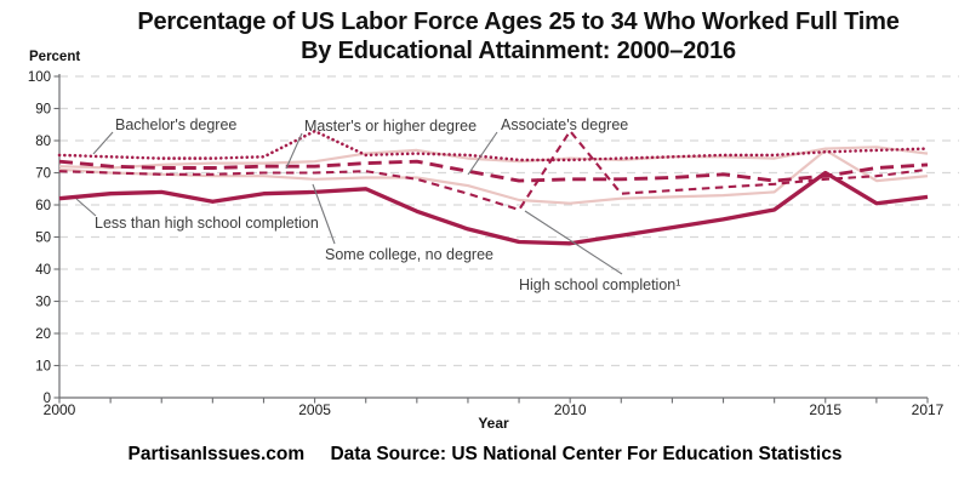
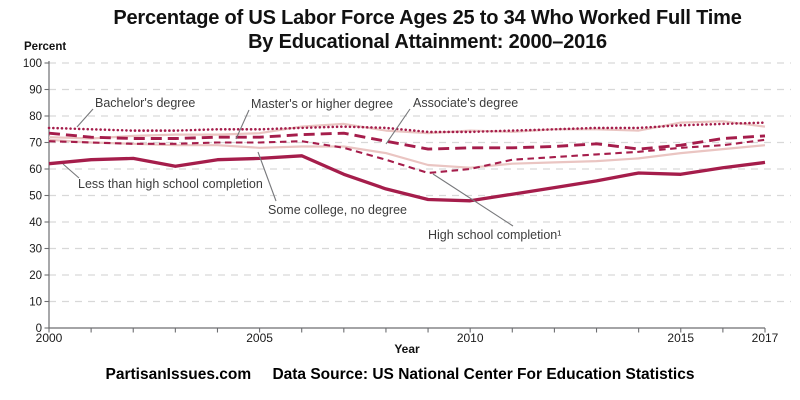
Bachelor's degree/2005: 83 -> 75
High school completion¹/2010: 83 -> 60
Some college, no degree/2015: 77 -> 66
Less than high school completion/2015: 70 -> 58
